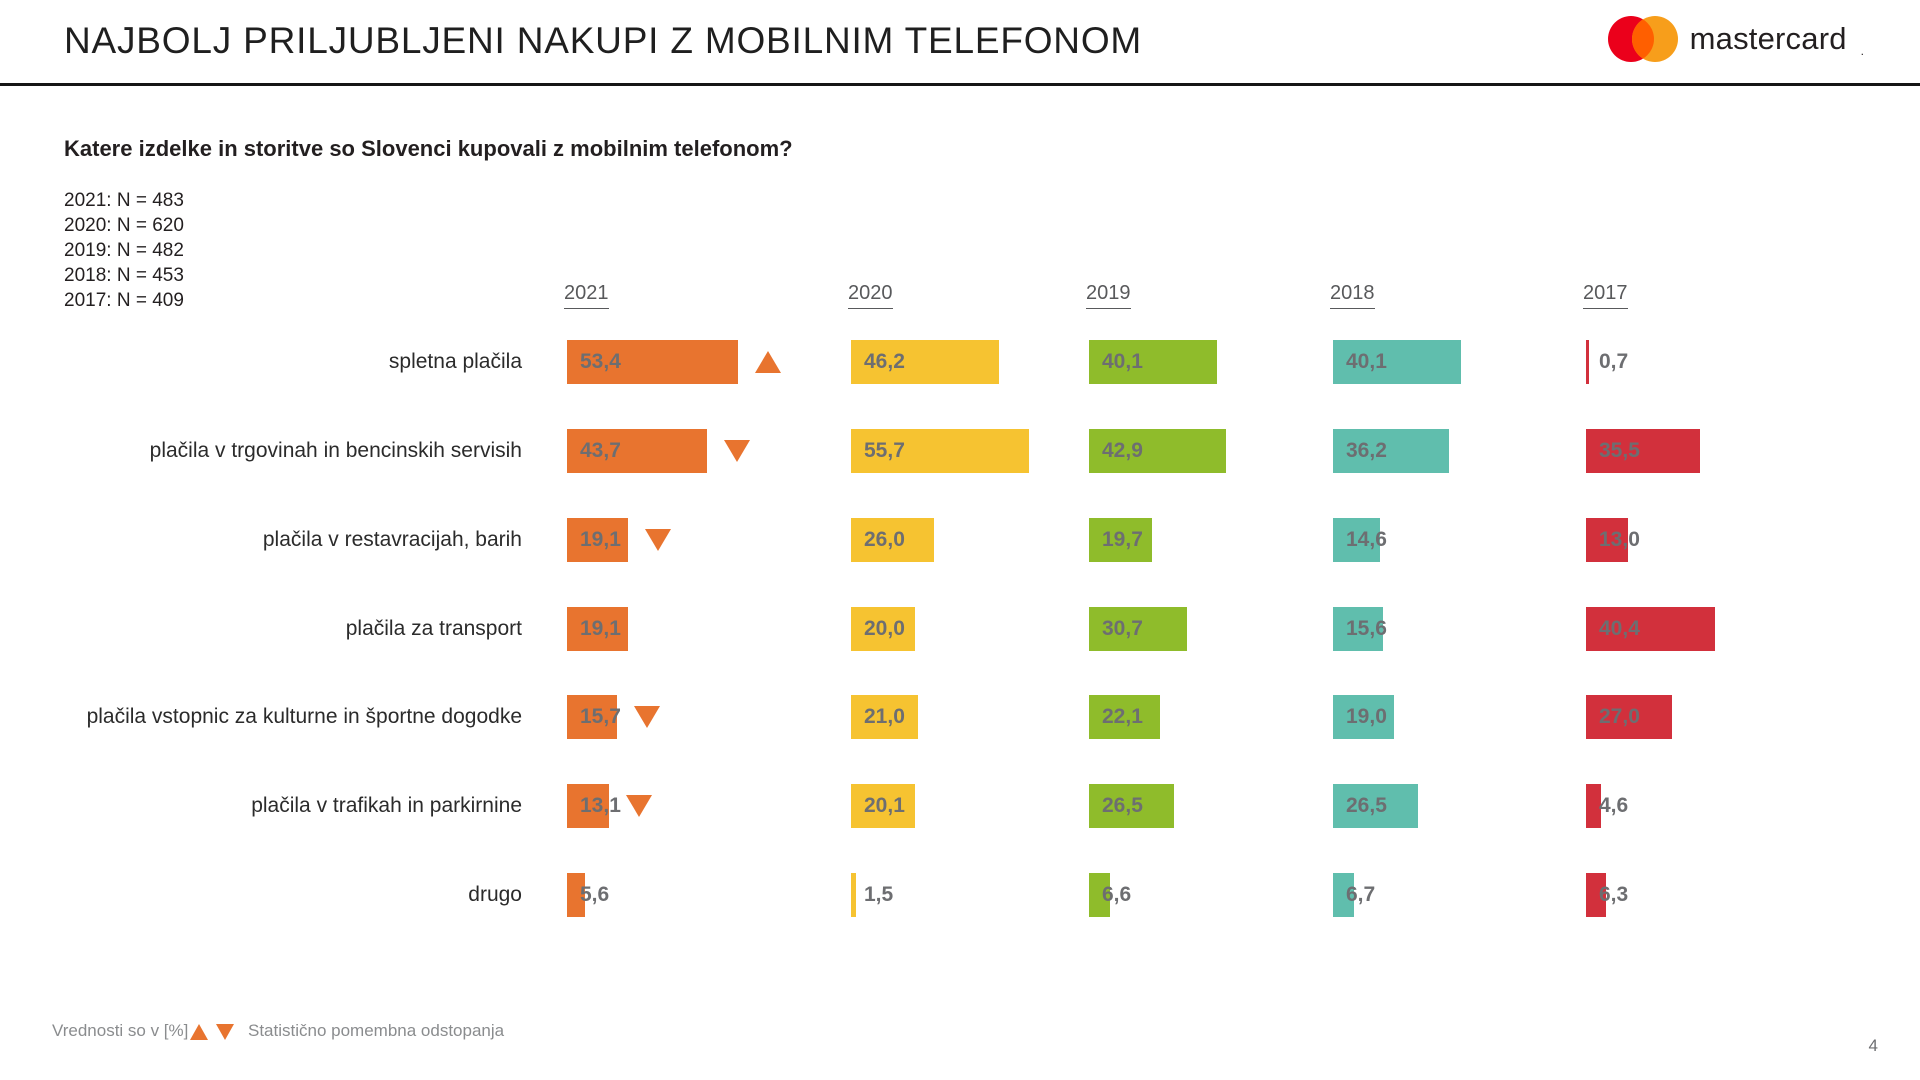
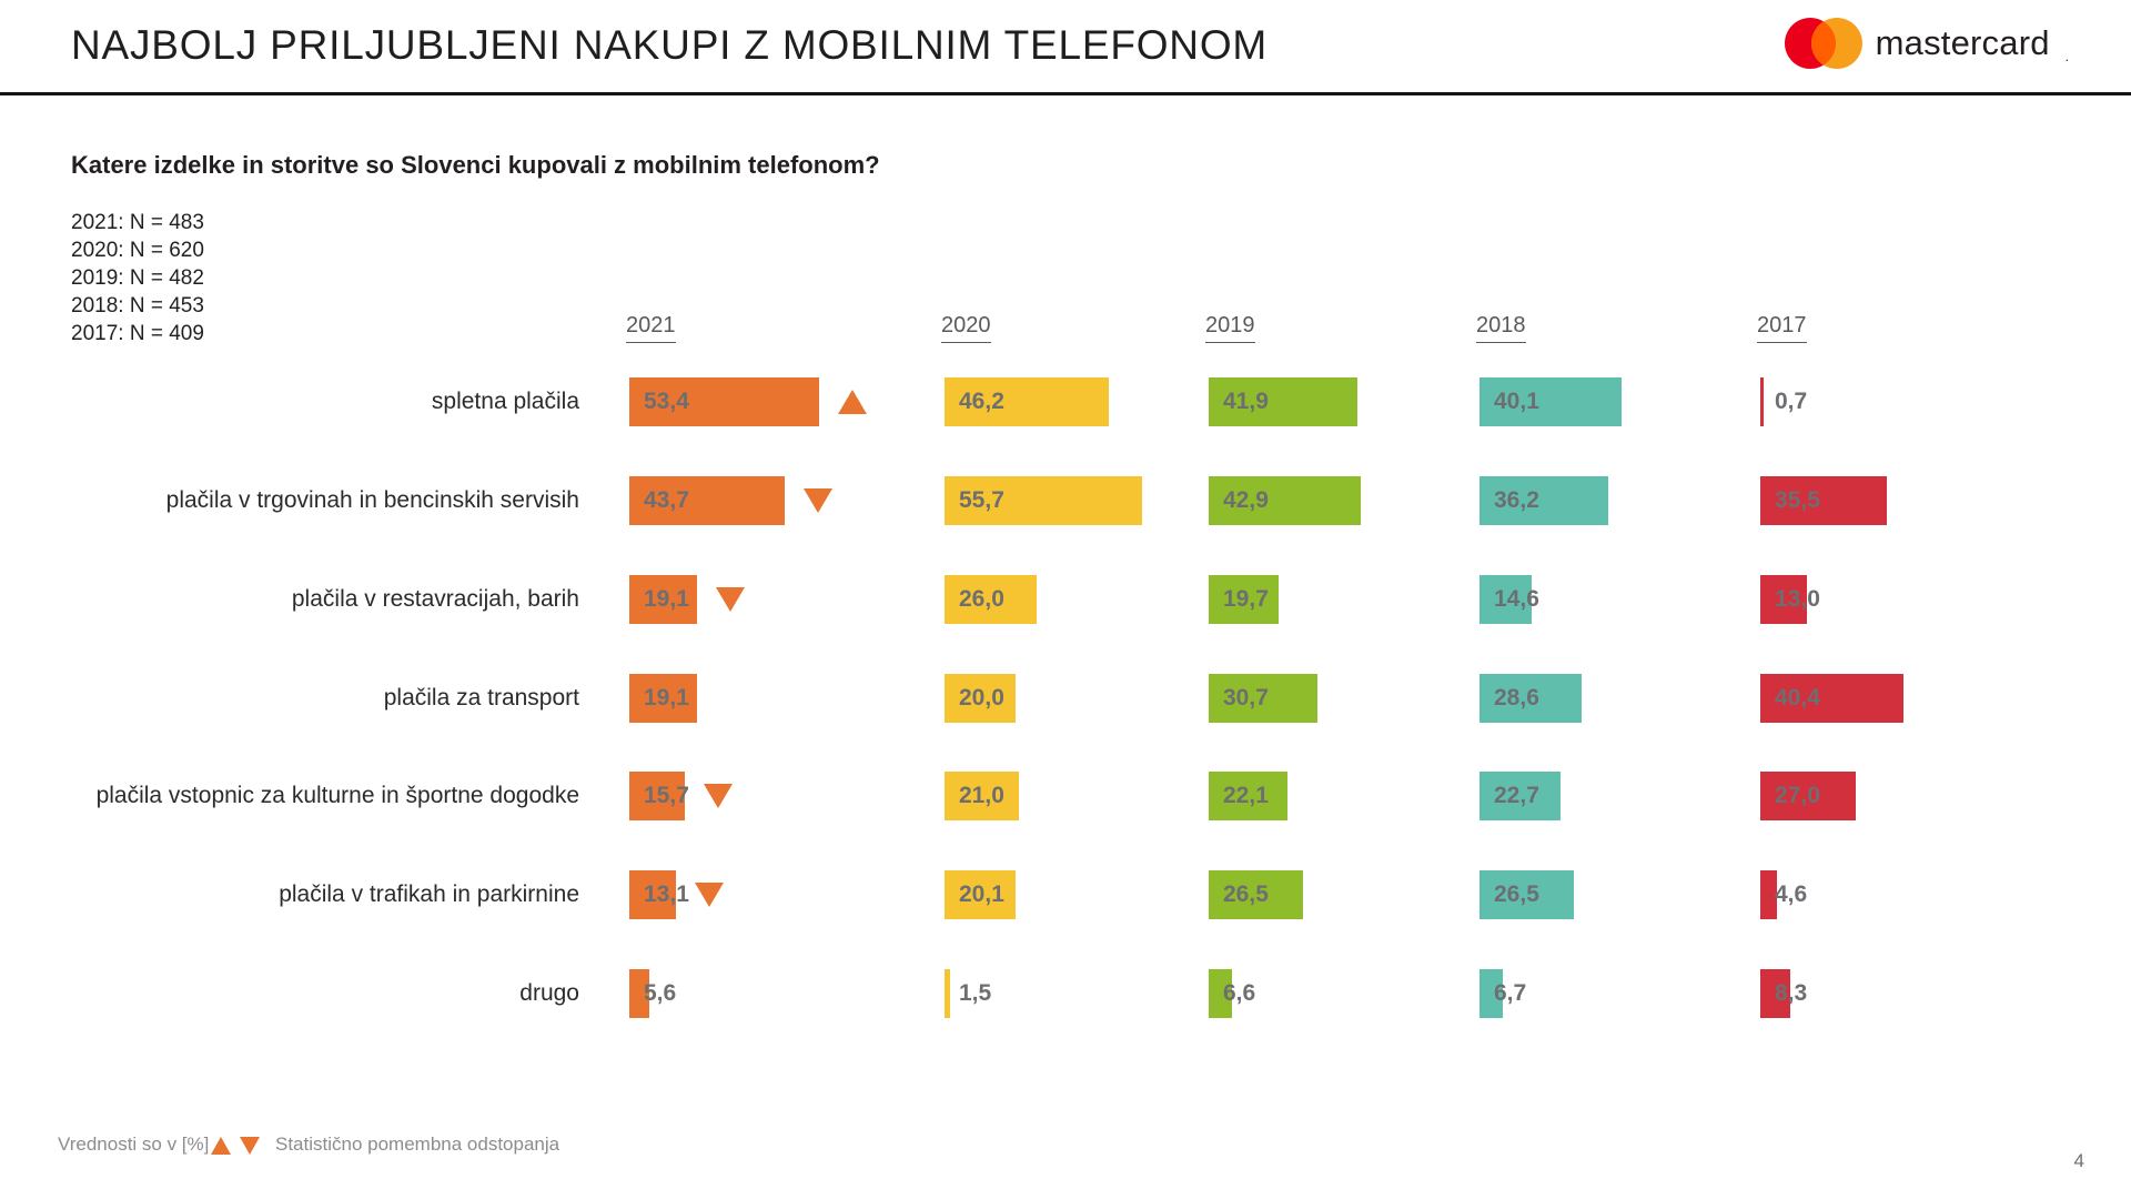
2019/spletna plačila: 40,1 -> 41,9
2018/plačila za transport: 15,6 -> 28,6
2018/plačila vstopnic za kulturne in športne dogodke: 19,0 -> 22,7
2017/drugo: 6,3 -> 8,3
